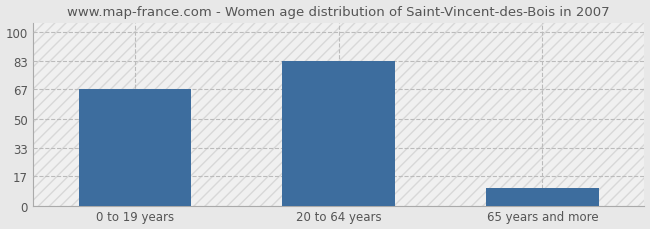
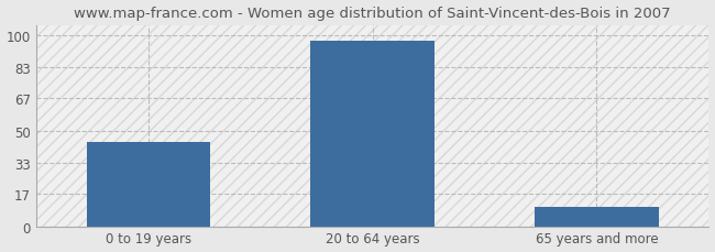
0 to 19 years: 67 -> 44
20 to 64 years: 83 -> 97
